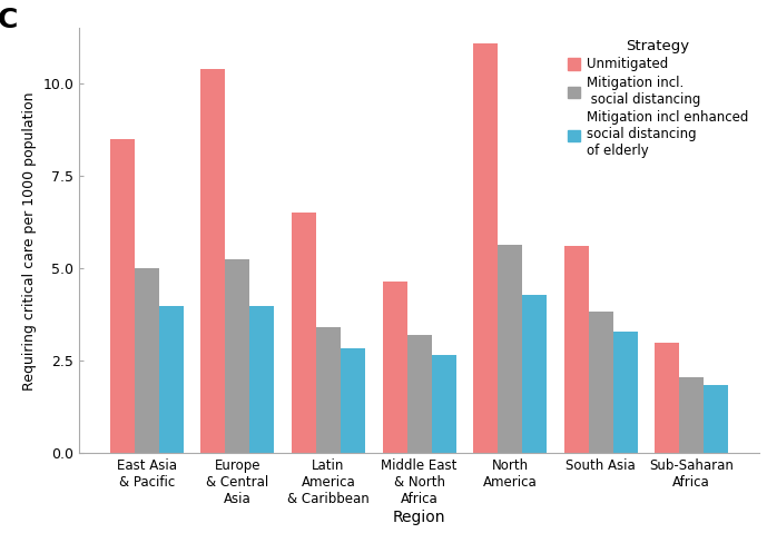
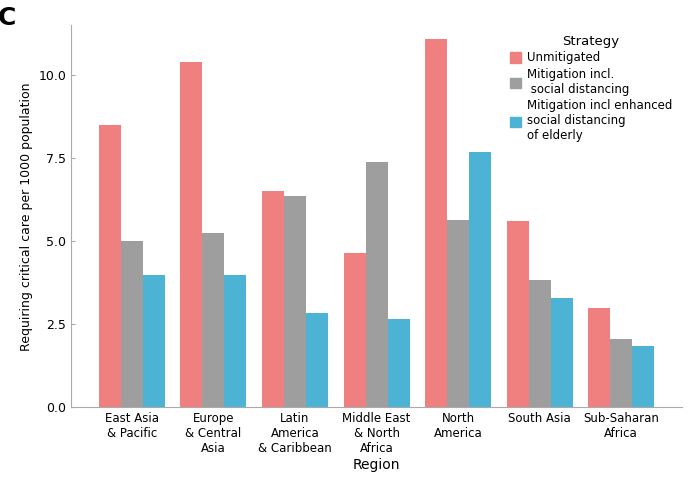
Mitigation incl. social distancing/Latin America & Caribbean: 3.40 -> 6.35
Mitigation incl. social distancing/Middle East & North Africa: 3.20 -> 7.40
Mitigation incl enhanced social distancing of elderly/North America: 4.30 -> 7.70
